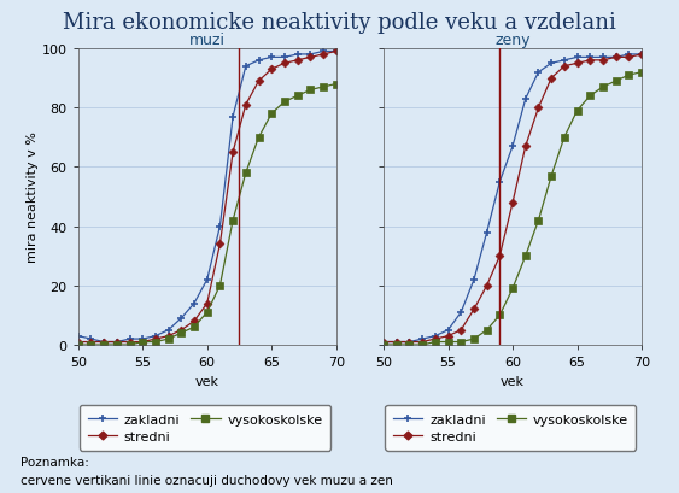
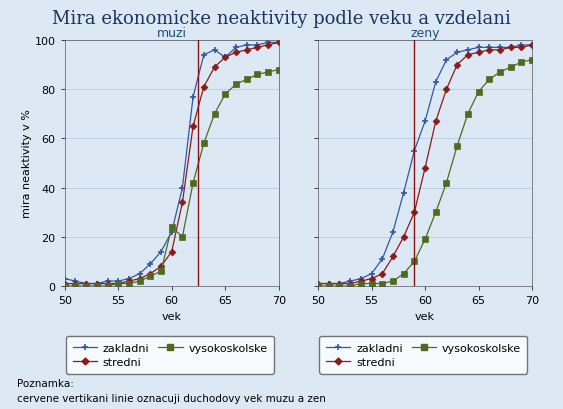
muzi/vysokoskolske/60: 11 -> 24
muzi/zakladni/65: 97 -> 93
